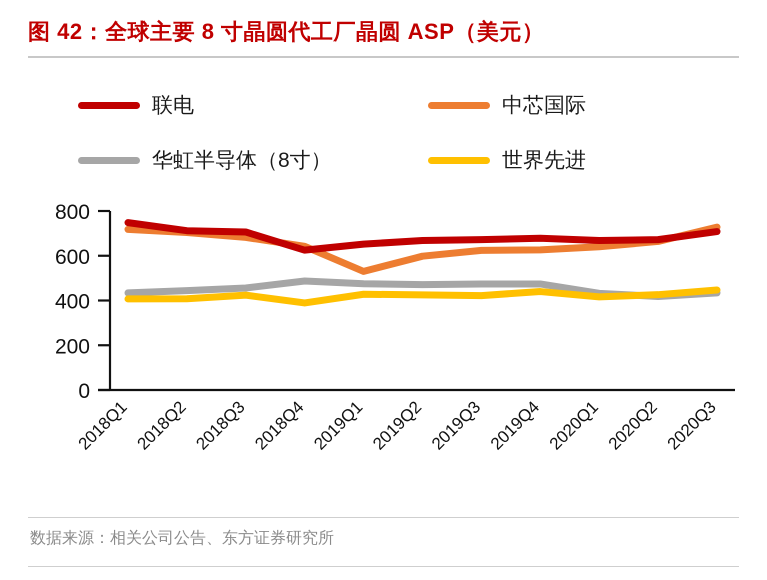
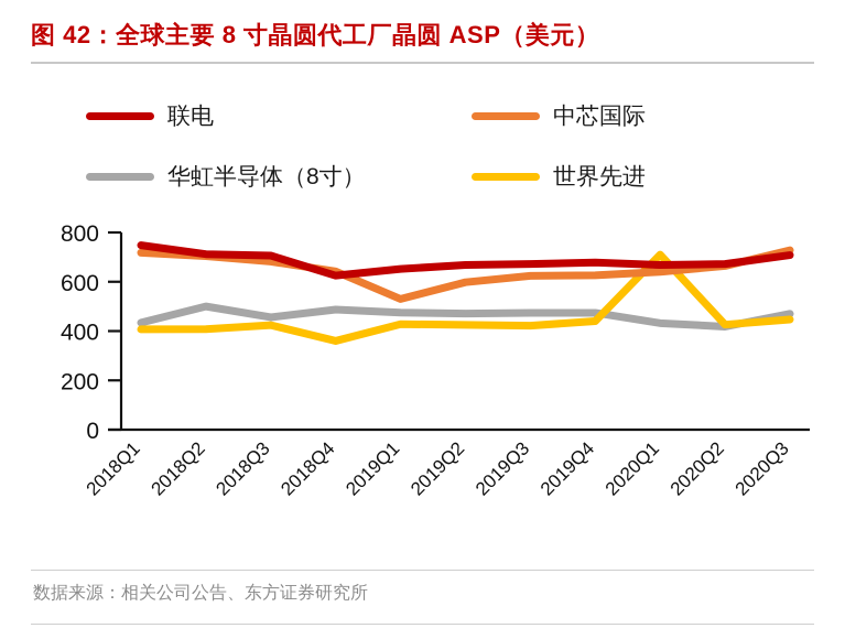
华虹半导体（8寸）/2018Q2: 440 -> 500
世界先进/2018Q4: 390 -> 360
世界先进/2020Q1: 420 -> 710
华虹半导体（8寸）/2020Q3: 430 -> 470
